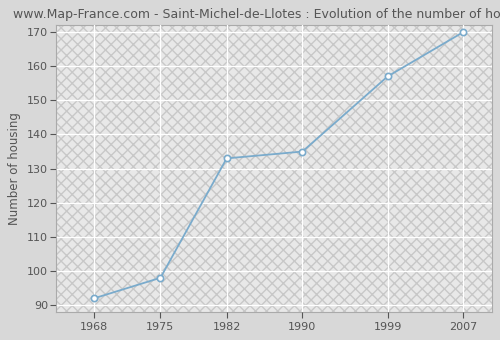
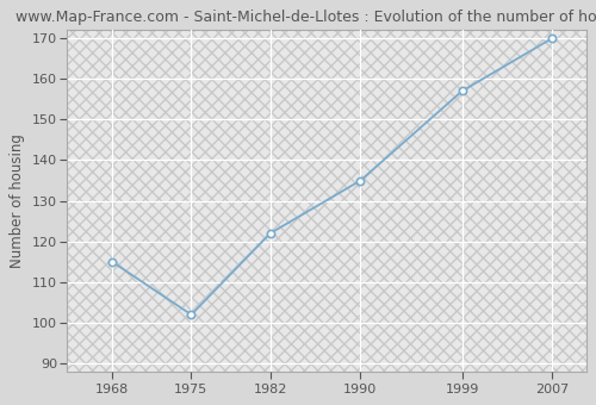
1968: 92 -> 115
1975: 98 -> 102
1982: 133 -> 122
